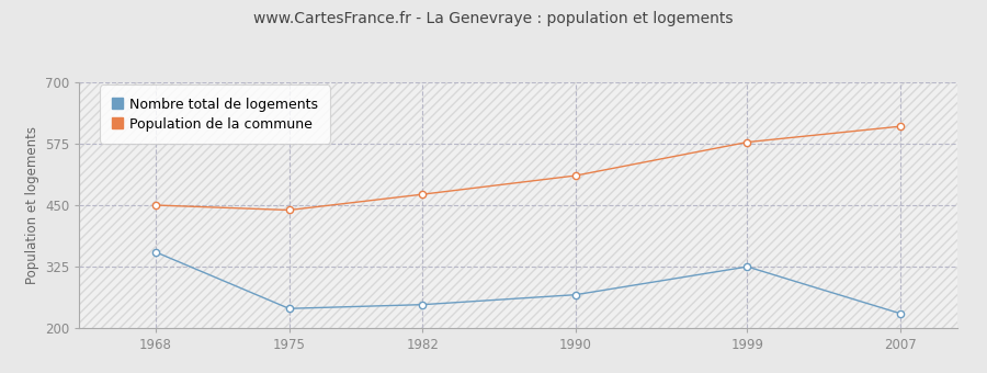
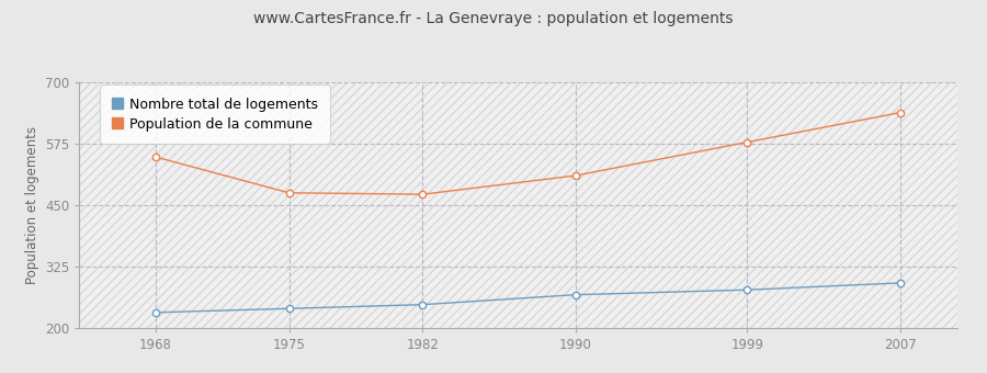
Nombre total de logements/1968: 355 -> 232
Population de la commune/1968: 450 -> 548
Population de la commune/1975: 440 -> 475
Nombre total de logements/1999: 325 -> 278
Nombre total de logements/2007: 230 -> 292
Population de la commune/2007: 610 -> 638
